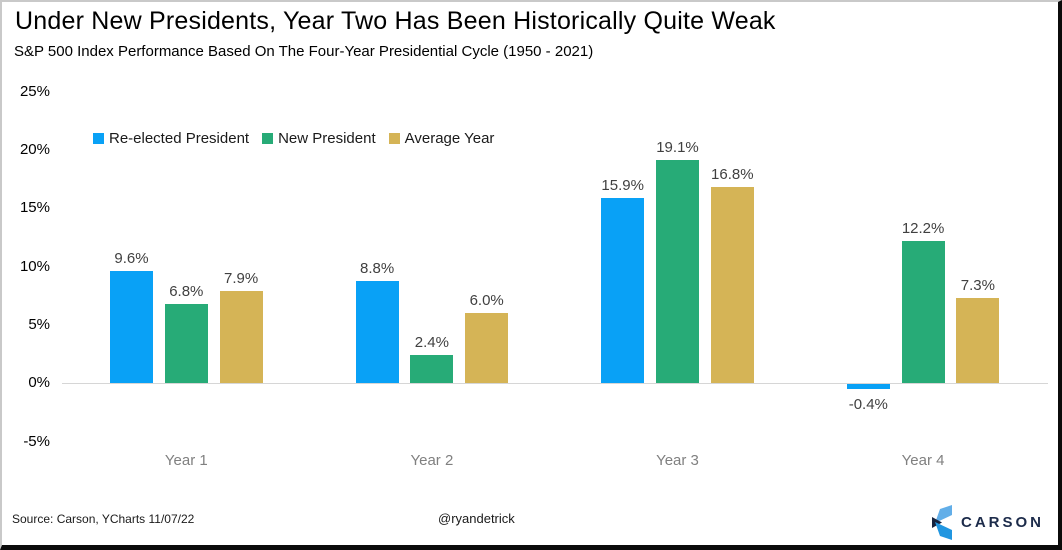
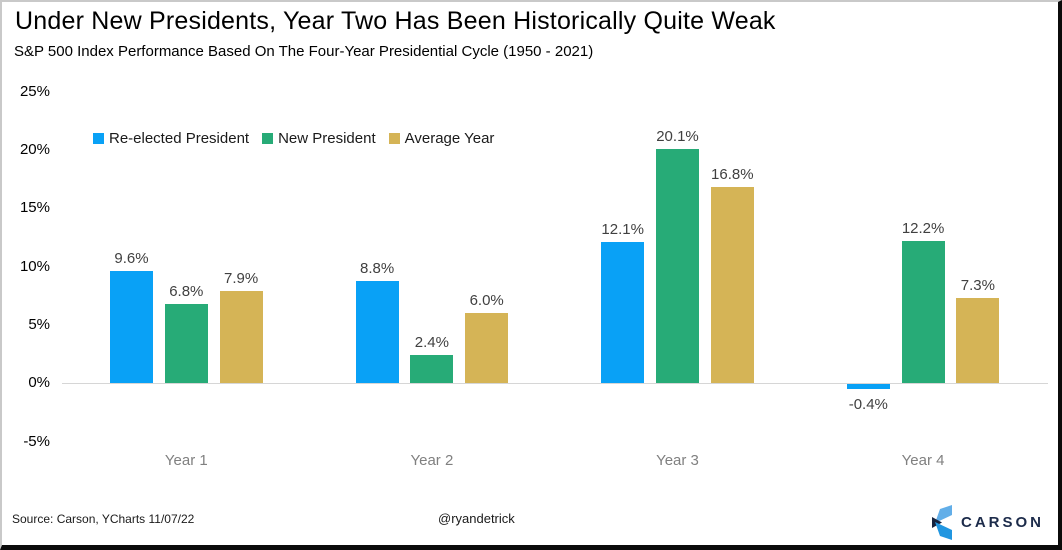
Re-elected President/Year 3: 15.9% -> 12.1%
New President/Year 3: 19.1% -> 20.1%
